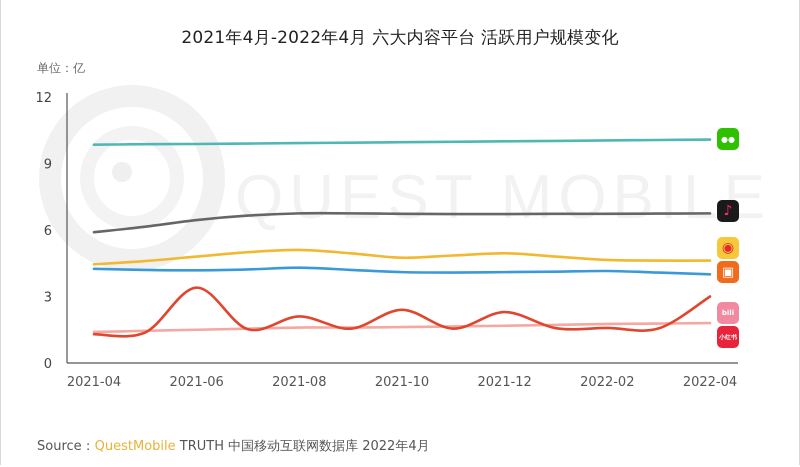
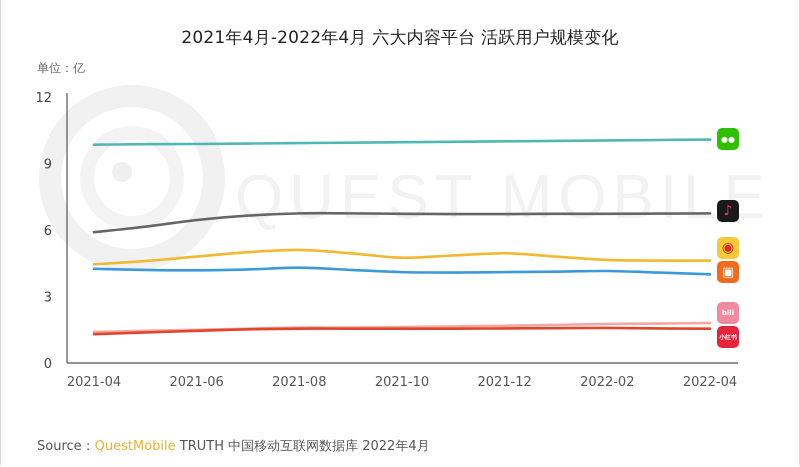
小红书/2021-06: 3.4 -> 1.4
小红书/2021-08: 2.1 -> 1.6
小红书/2021-10: 2.4 -> 1.6
小红书/2021-12: 2.3 -> 1.6
小红书/2022-04: 3.0 -> 1.6
